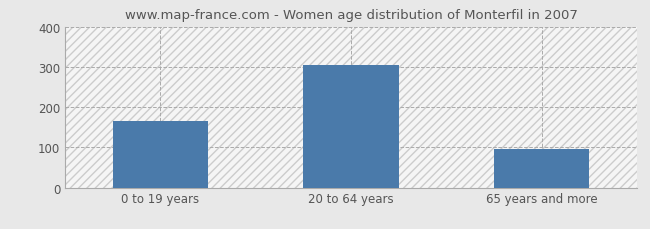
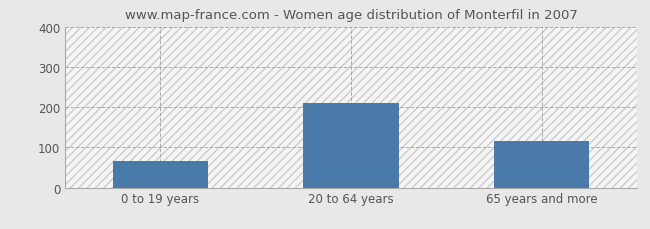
0 to 19 years: 166 -> 65
20 to 64 years: 305 -> 210
65 years and more: 95 -> 115
